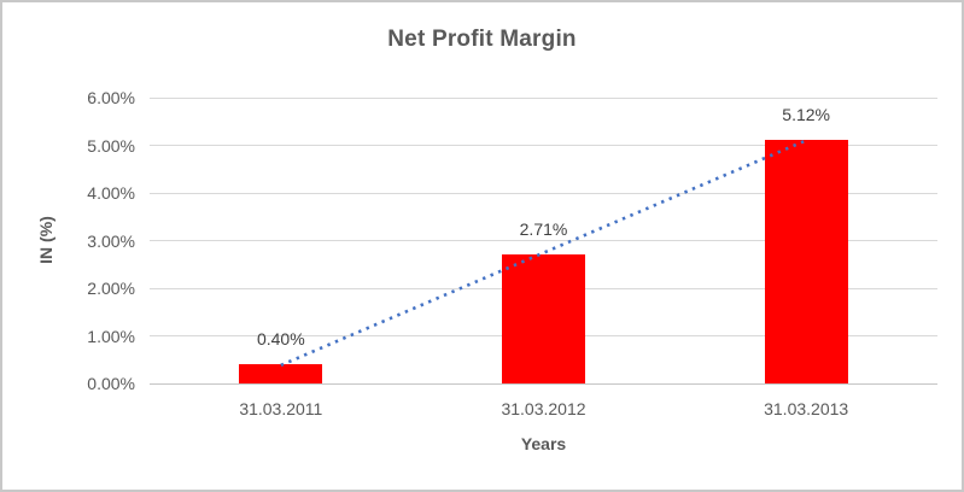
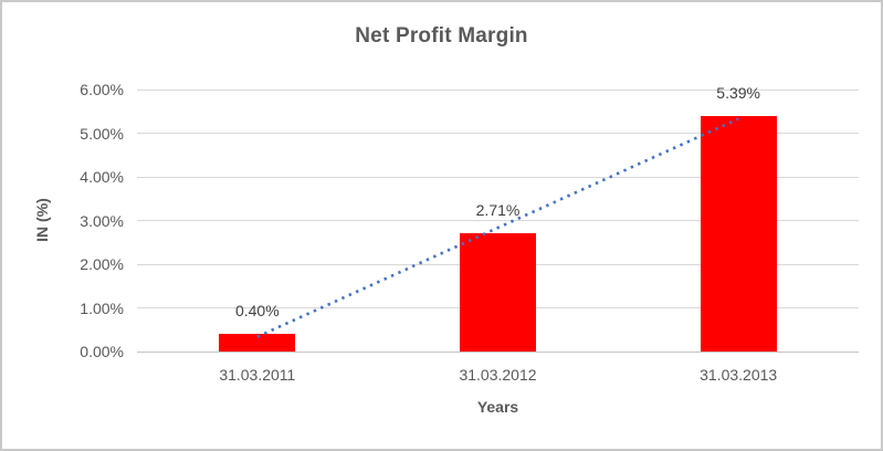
31.03.2013: 5.12% -> 5.39%
